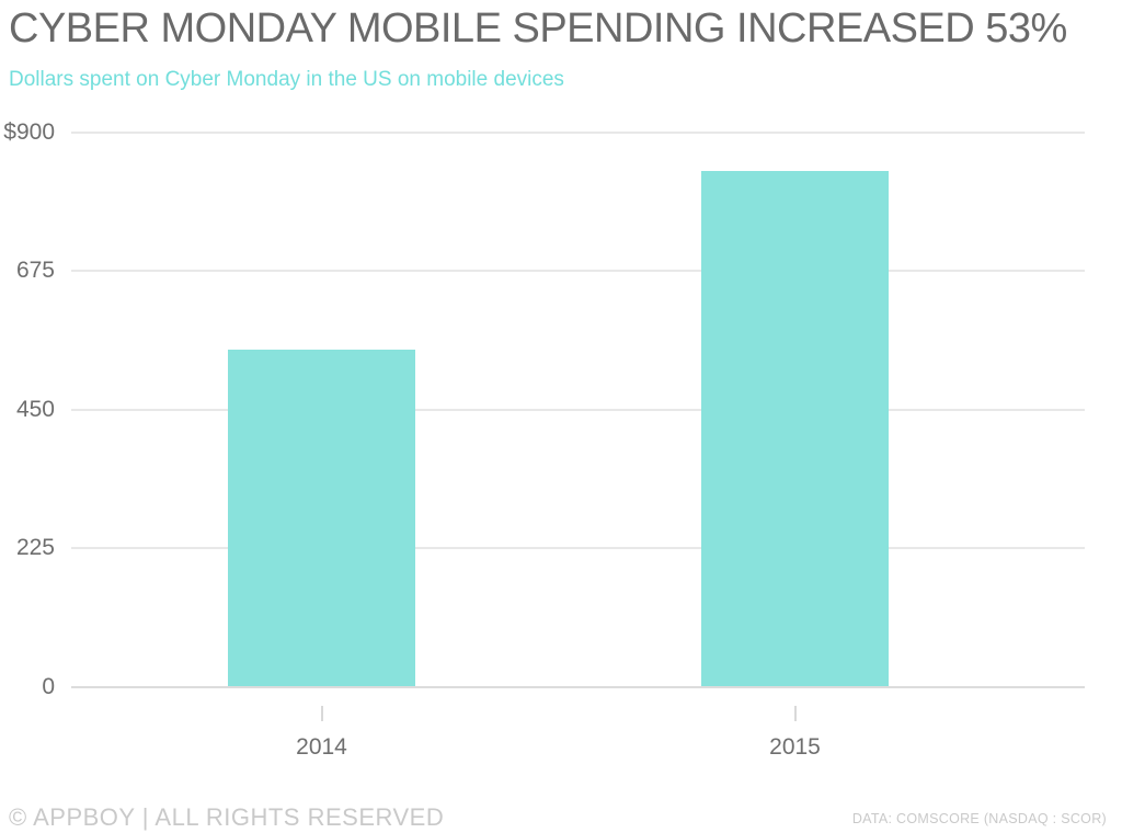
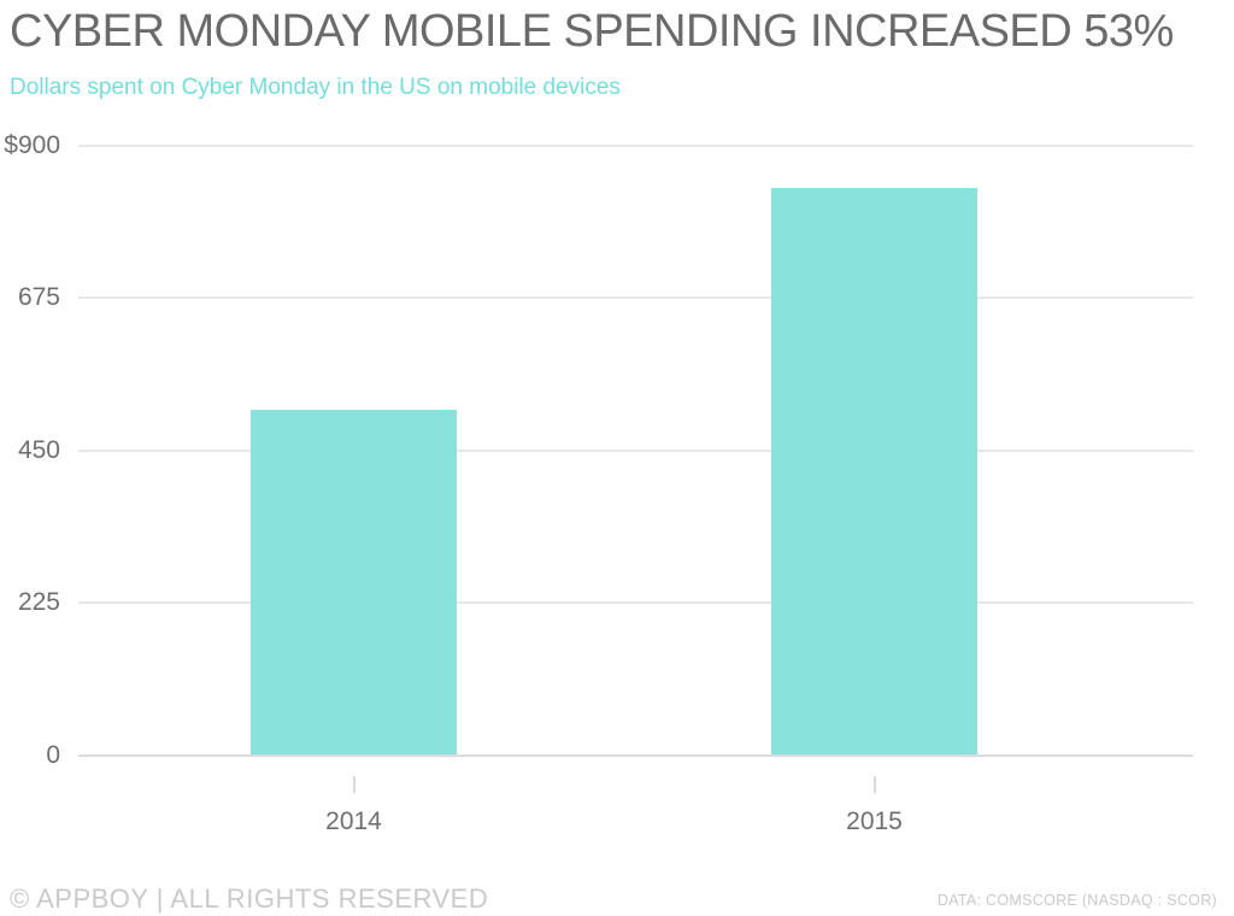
2014: $550 -> $510
